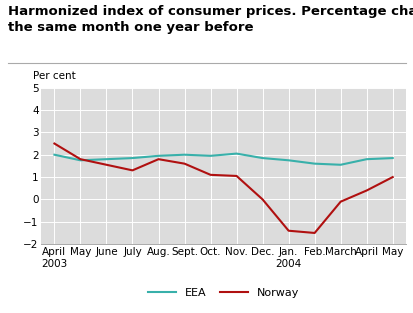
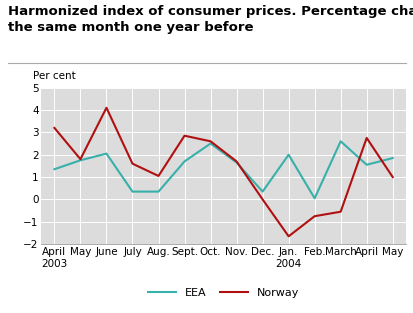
EEA/April 2003: 2.00 -> 1.35
Norway/April 2003: 2.50 -> 3.20
EEA/June: 1.80 -> 2.05
Norway/June: 1.55 -> 4.10
EEA/July: 1.85 -> 0.35
Norway/July: 1.30 -> 1.60
EEA/Aug.: 1.95 -> 0.35
Norway/Aug.: 1.80 -> 1.05
EEA/Sept.: 2.00 -> 1.70
Norway/Sept.: 1.60 -> 2.85
EEA/Oct.: 1.95 -> 2.50
Norway/Oct.: 1.10 -> 2.60
EEA/Nov.: 2.05 -> 1.65
Norway/Nov.: 1.05 -> 1.70
EEA/Dec.: 1.85 -> 0.35
EEA/Jan. 2004: 1.75 -> 2.00
Norway/Jan. 2004: -1.40 -> -1.65
EEA/Feb.: 1.60 -> 0.05
Norway/Feb.: -1.50 -> -0.75
EEA/March: 1.55 -> 2.60
Norway/March: -0.10 -> -0.55
EEA/April: 1.80 -> 1.55
Norway/April: 0.40 -> 2.75
